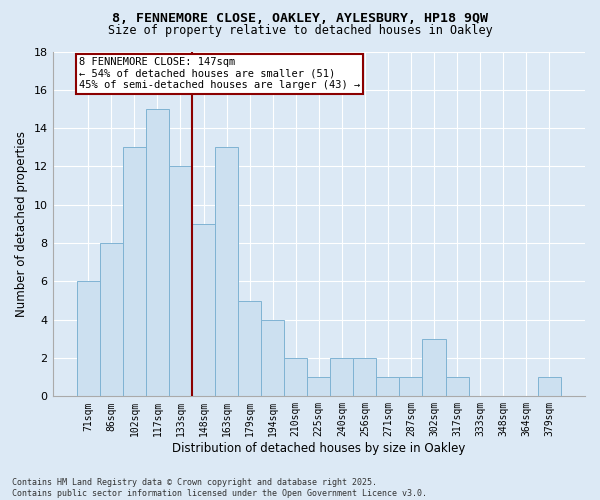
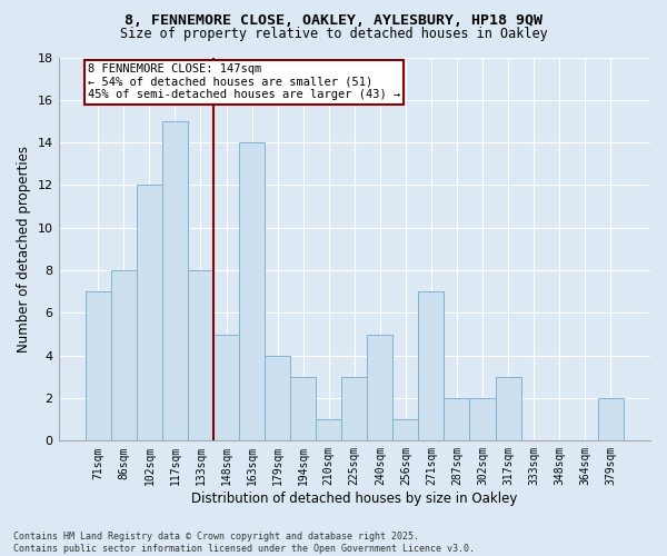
71sqm: 6 -> 7
102sqm: 13 -> 12
133sqm: 12 -> 8
148sqm: 9 -> 5
163sqm: 13 -> 14
179sqm: 5 -> 4
194sqm: 4 -> 3
210sqm: 2 -> 1
225sqm: 1 -> 3
240sqm: 2 -> 5
256sqm: 2 -> 1
271sqm: 1 -> 7
287sqm: 1 -> 2
302sqm: 3 -> 2
317sqm: 1 -> 3
379sqm: 1 -> 2
